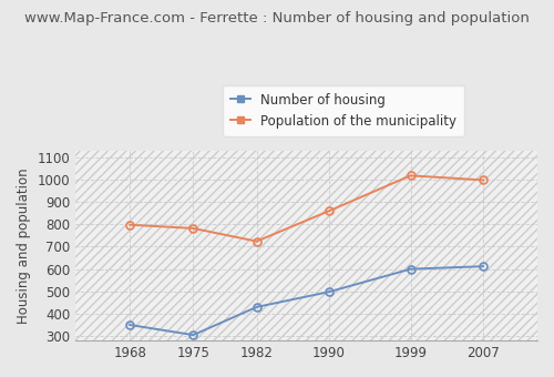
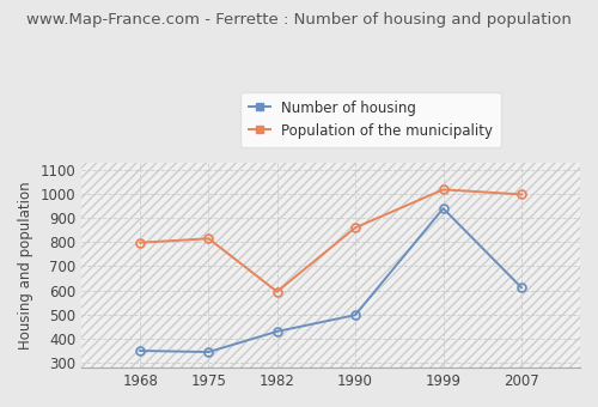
Number of housing/1975: 305 -> 345
Population of the municipality/1975: 782 -> 815
Population of the municipality/1982: 724 -> 595
Number of housing/1999: 600 -> 940
